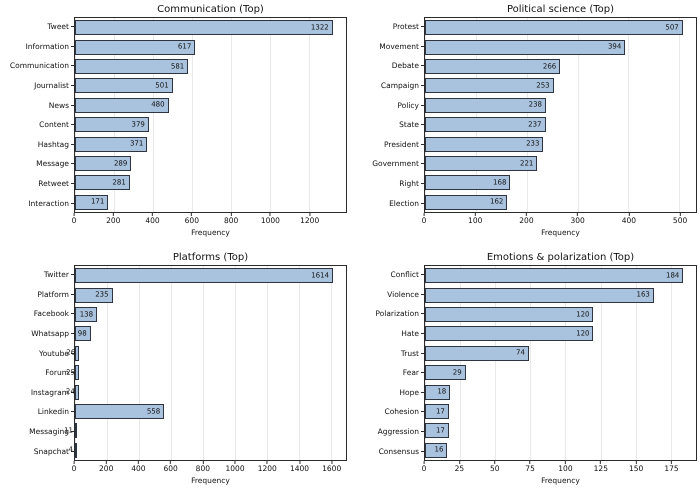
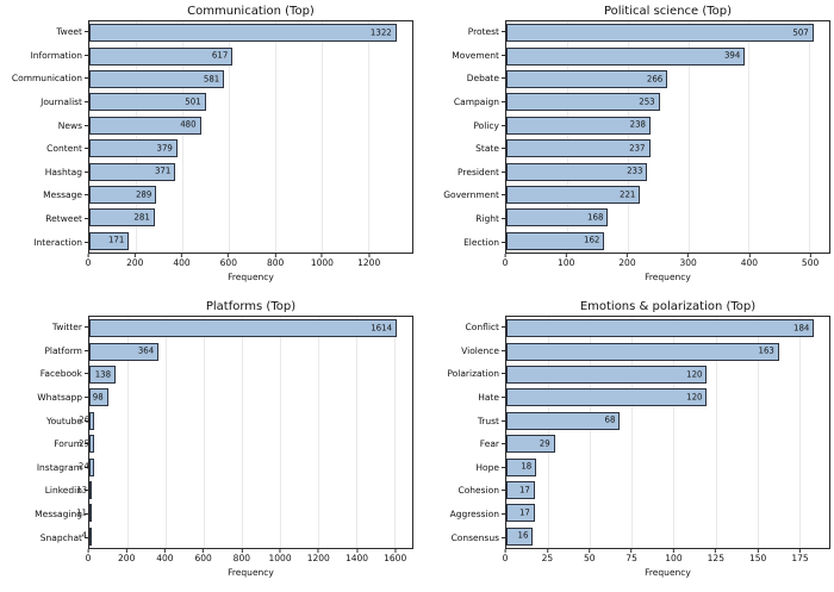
Platforms (Top)/Platform: 235 -> 364
Platforms (Top)/Linkedin: 558 -> 13
Emotions & polarization (Top)/Trust: 74 -> 68
